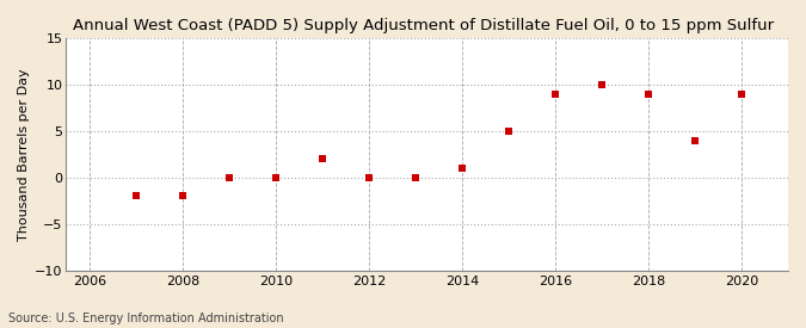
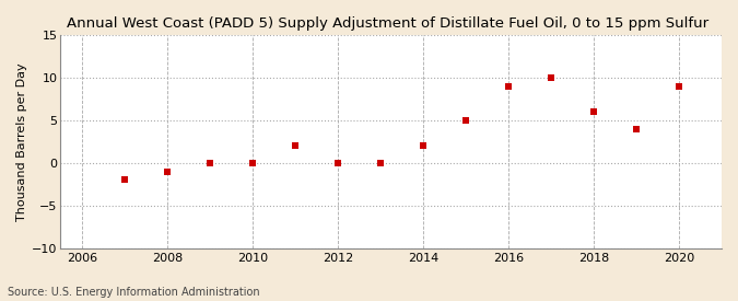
2008: -2 -> -1
2014: 1 -> 2
2018: 9 -> 6
